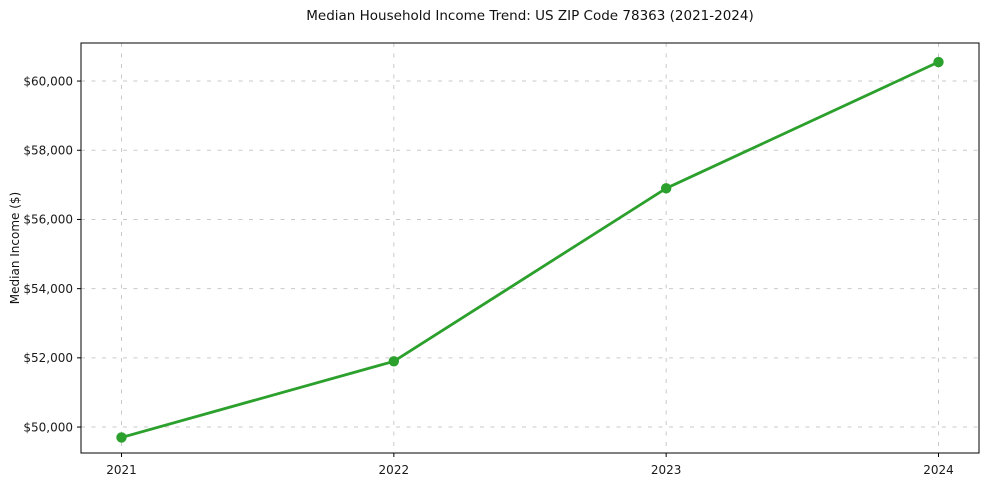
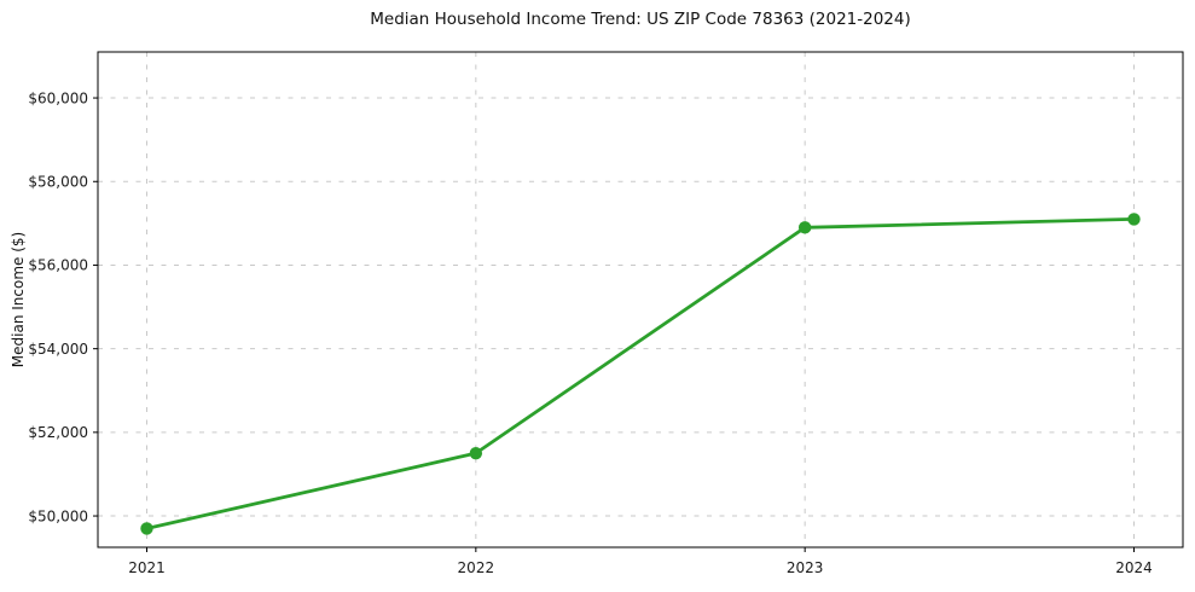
2022: $51900 -> $51500
2024: $60600 -> $57100
